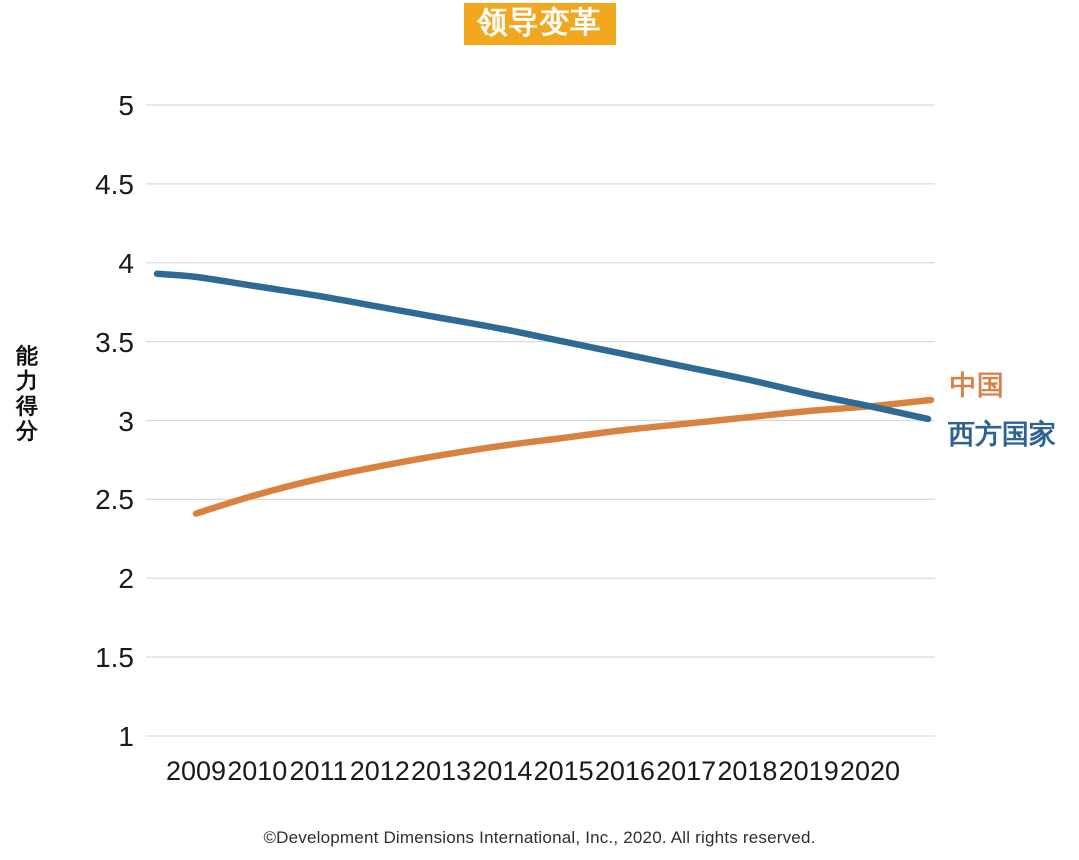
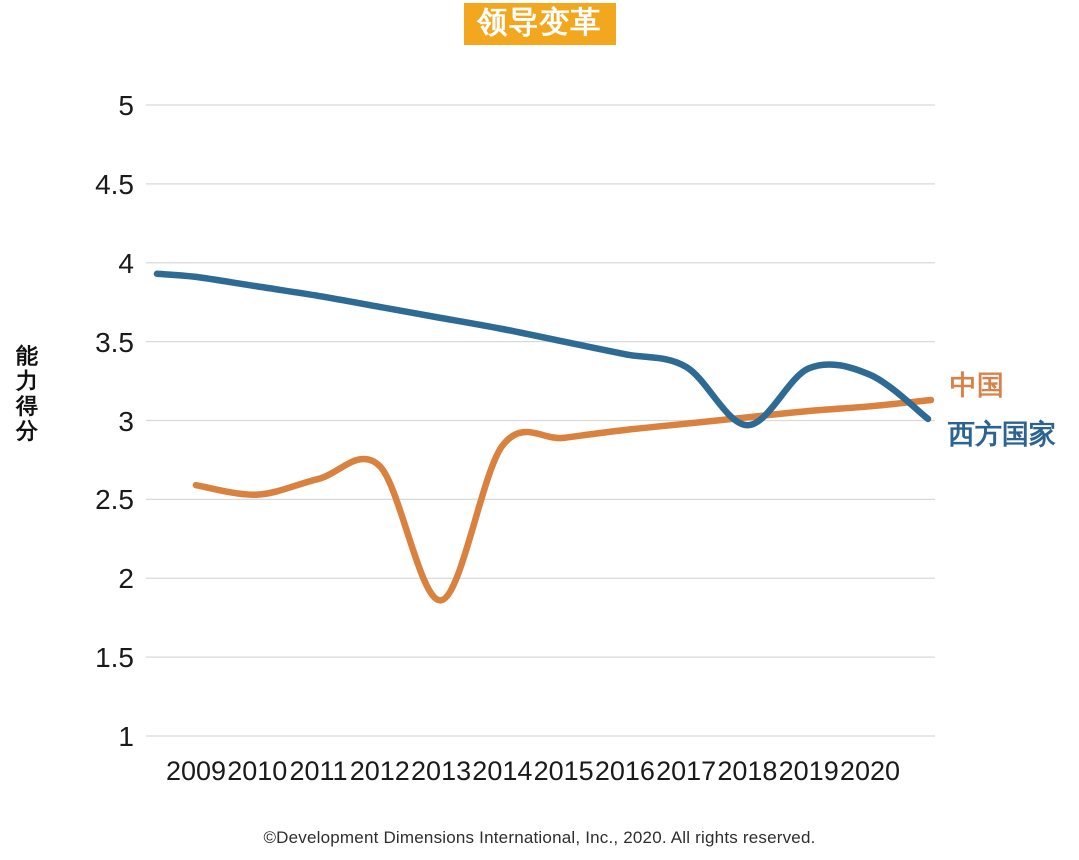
中国/2009: 2.41 -> 2.59
中国/2013: 2.78 -> 1.86
西方国家/2018: 3.26 -> 2.97
西方国家/2019: 3.17 -> 3.33
西方国家/2020: 3.09 -> 3.29
